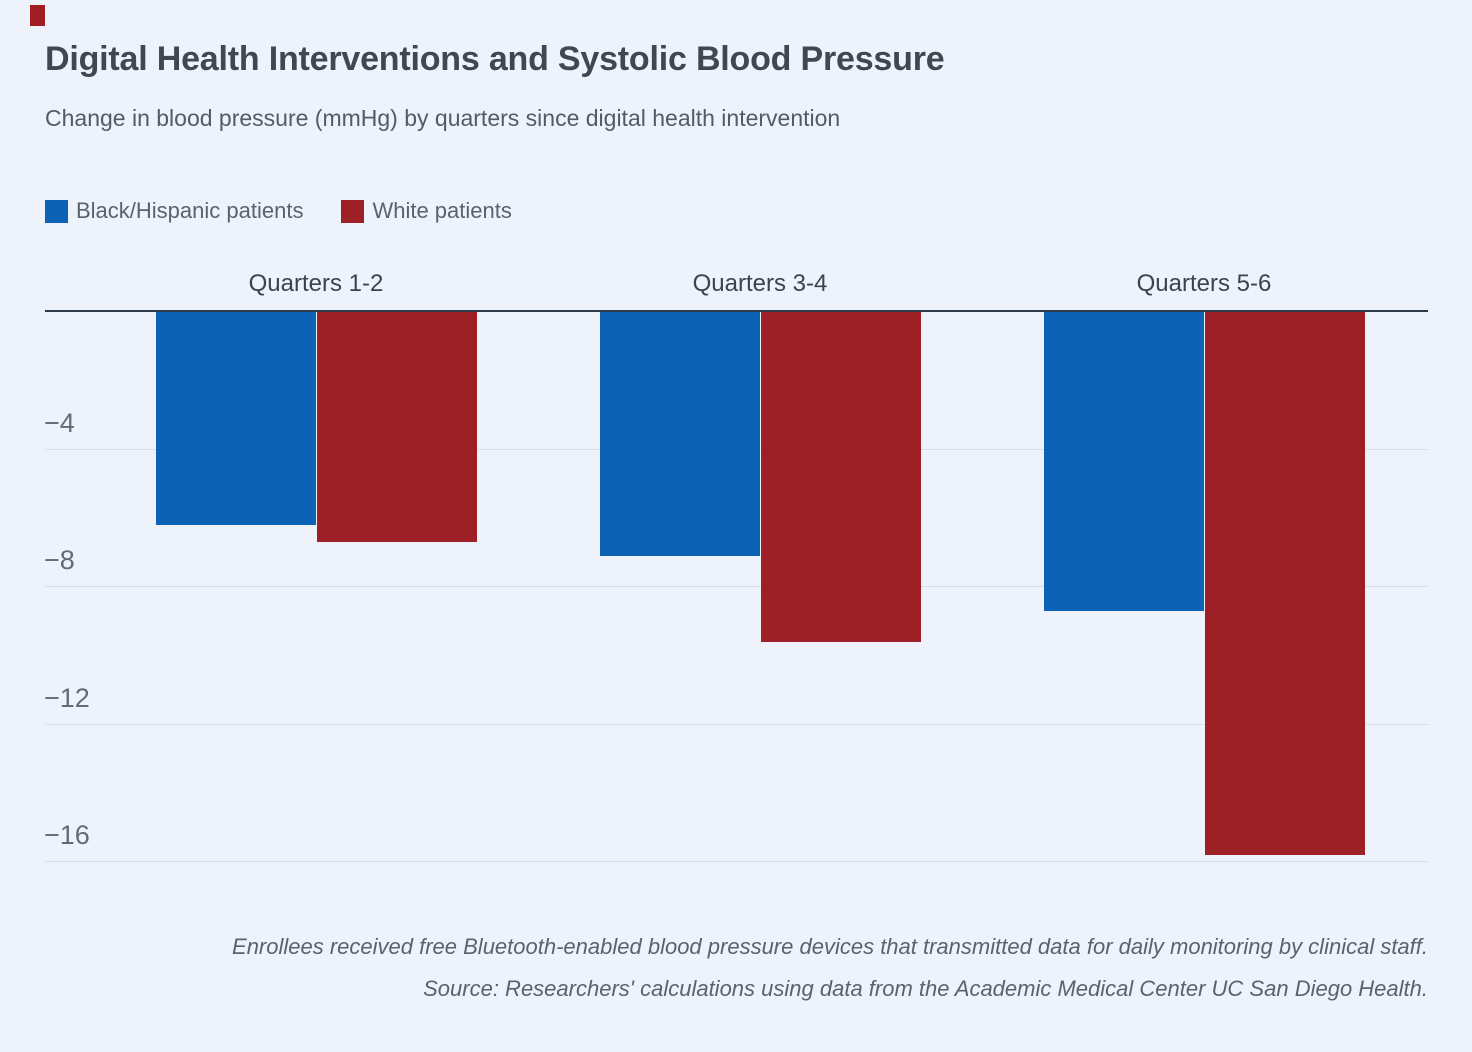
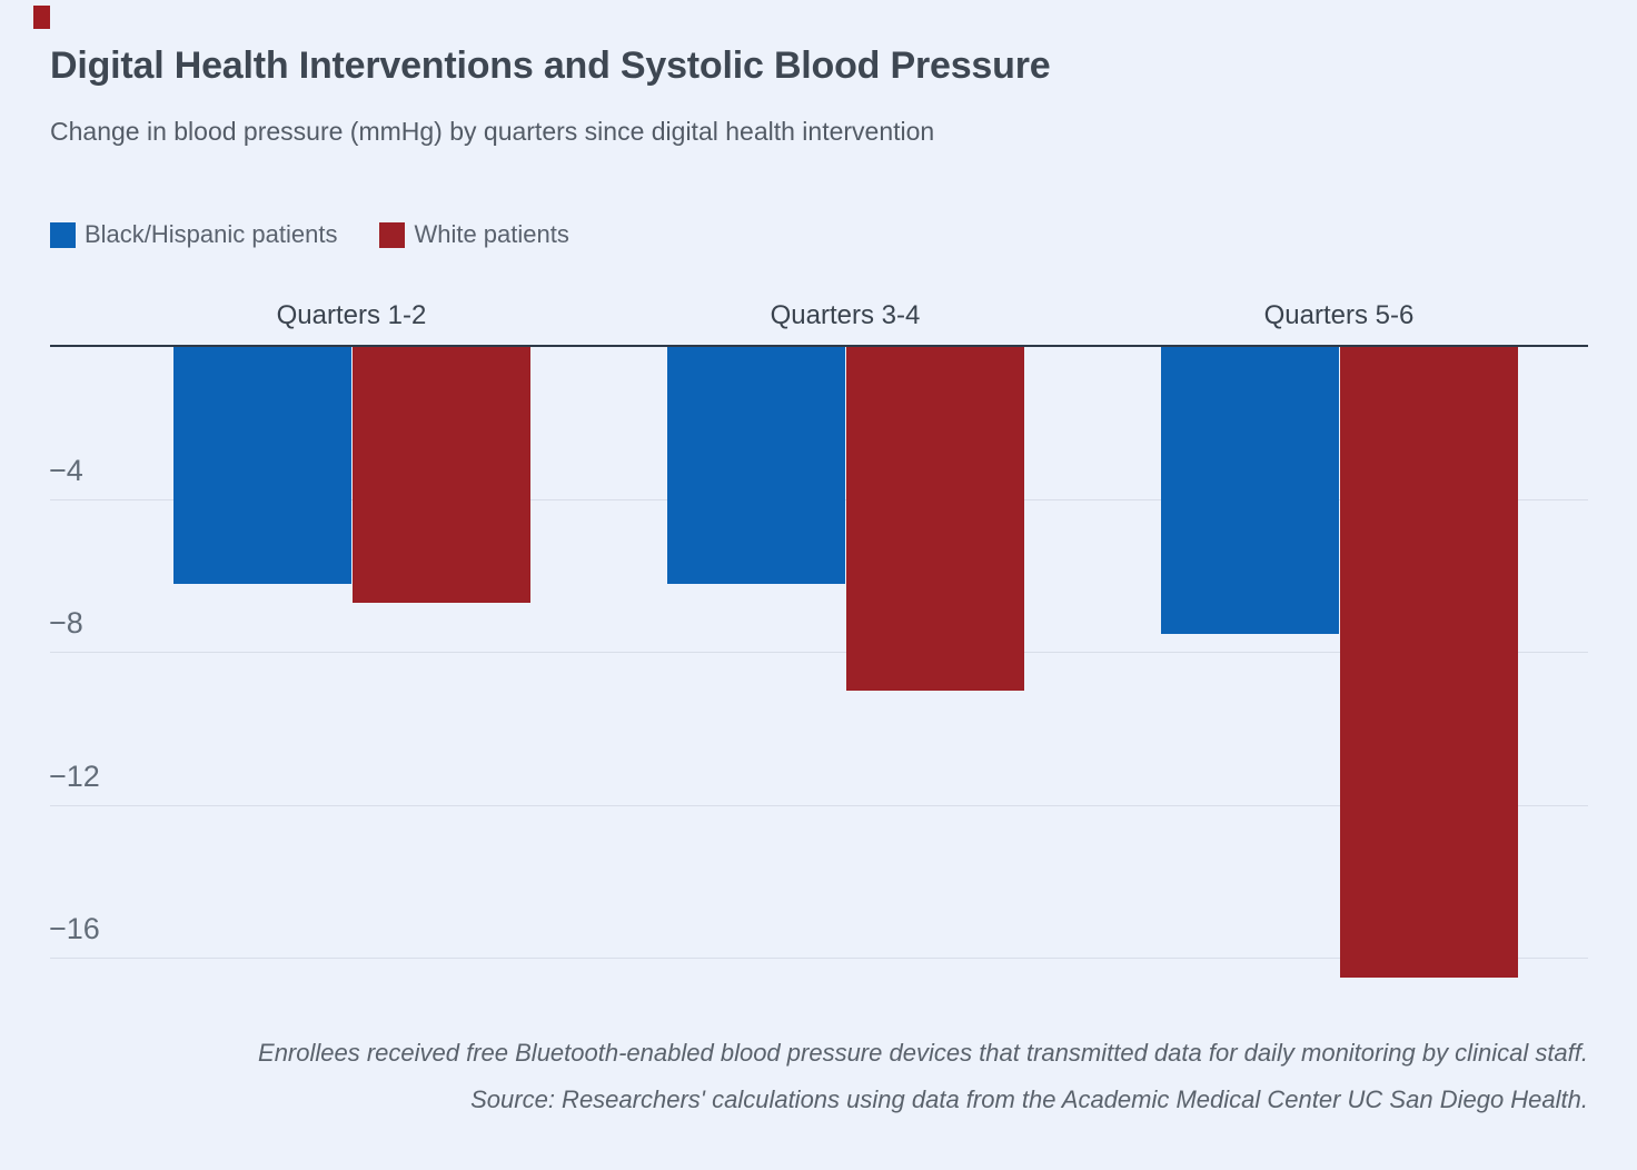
Black/Hispanic patients/Quarters 3-4: -7.1 -> -6.2
White patients/Quarters 3-4: -9.6 -> -9.0
Black/Hispanic patients/Quarters 5-6: -8.7 -> -7.5
White patients/Quarters 5-6: -15.8 -> -16.5
